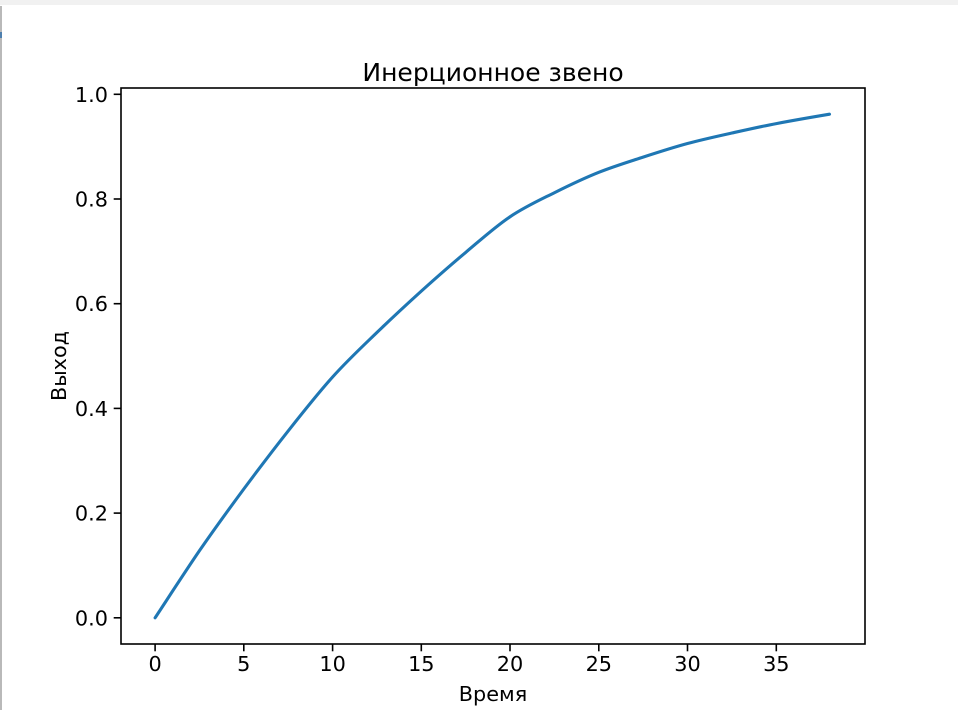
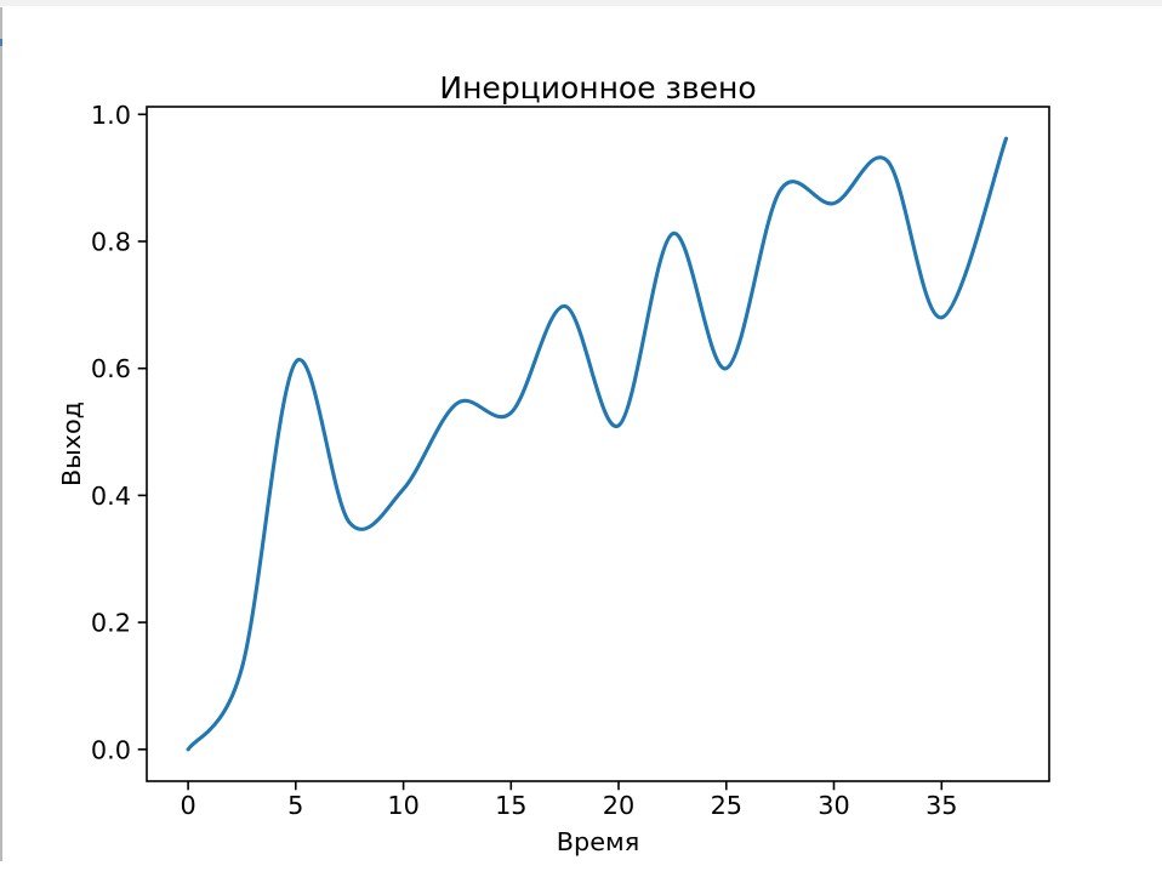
5: 0.25 -> 0.61
10: 0.46 -> 0.41
15: 0.62 -> 0.53
20: 0.77 -> 0.51
25: 0.85 -> 0.60
30: 0.91 -> 0.86
35: 0.94 -> 0.68
